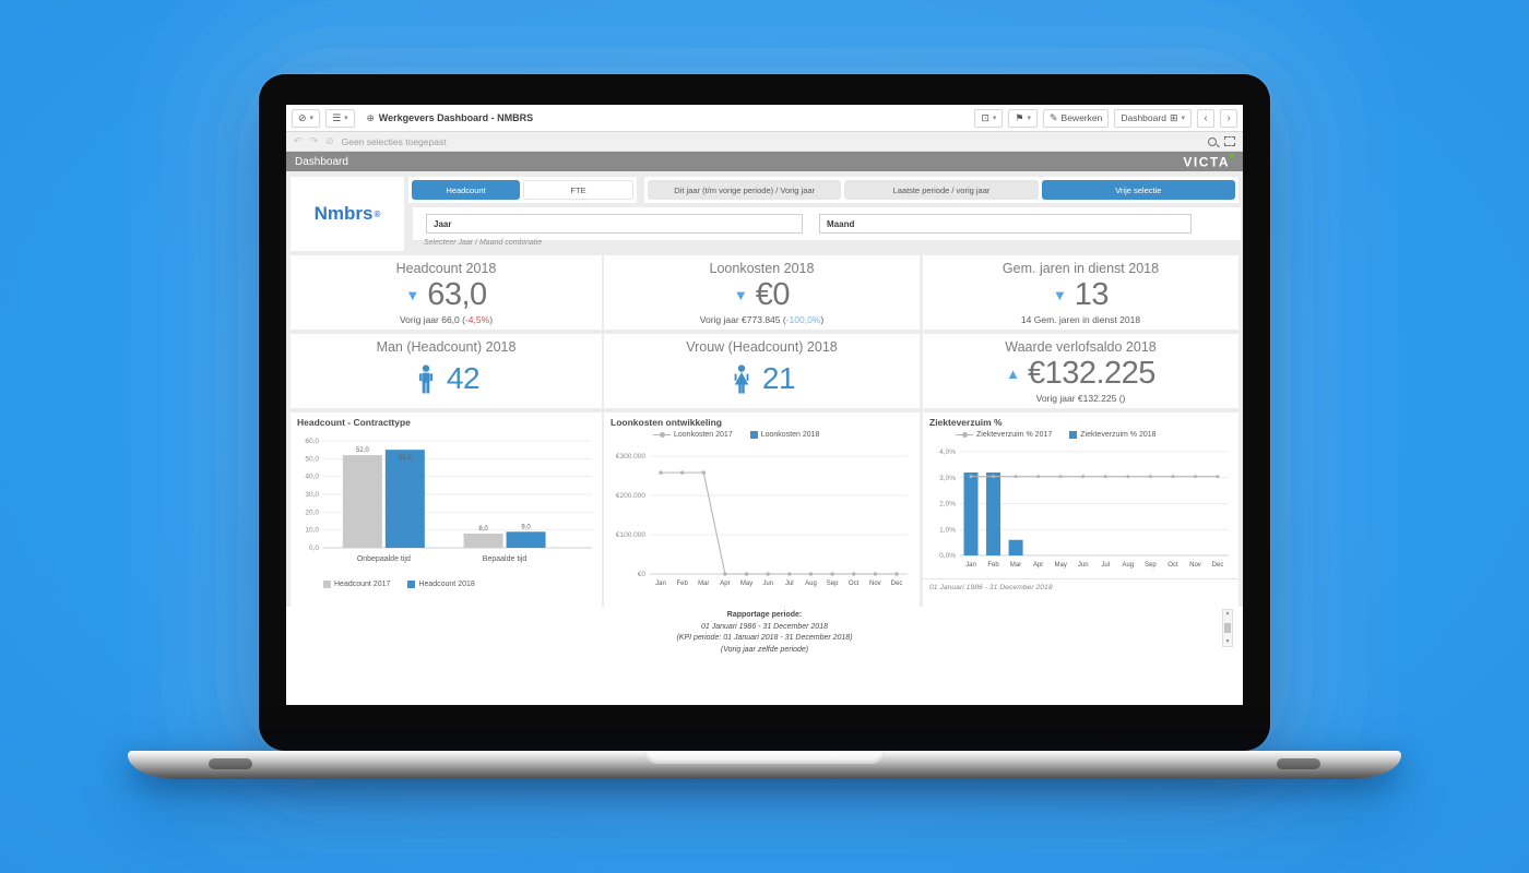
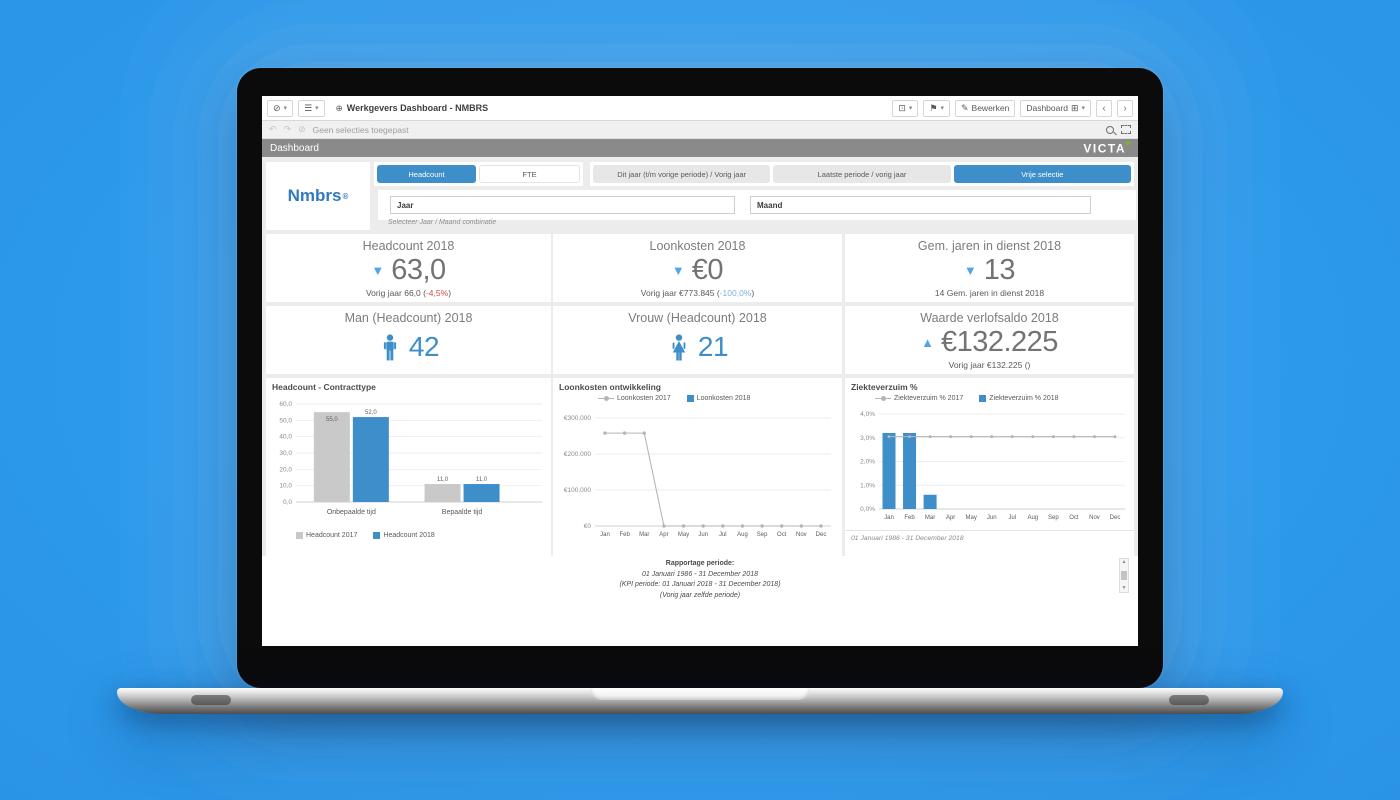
Headcount - Contracttype/Headcount 2017/Onbepaalde tijd: 52,0 -> 55,0
Headcount - Contracttype/Headcount 2018/Onbepaalde tijd: 55,0 -> 52,0
Headcount - Contracttype/Headcount 2017/Bepaalde tijd: 8,0 -> 11,0
Headcount - Contracttype/Headcount 2018/Bepaalde tijd: 9,0 -> 11,0
